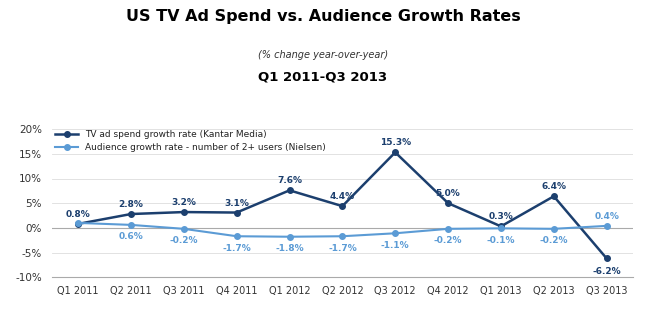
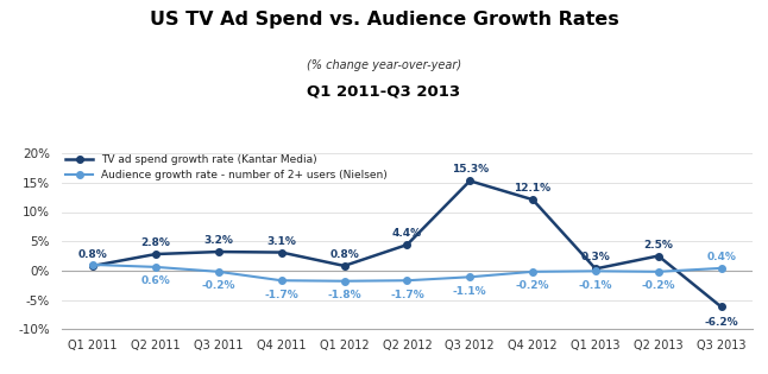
TV ad spend growth rate (Kantar Media)/Q1 2012: 7.6% -> 0.8%
TV ad spend growth rate (Kantar Media)/Q4 2012: 5.0% -> 12.1%
TV ad spend growth rate (Kantar Media)/Q2 2013: 6.4% -> 2.5%
